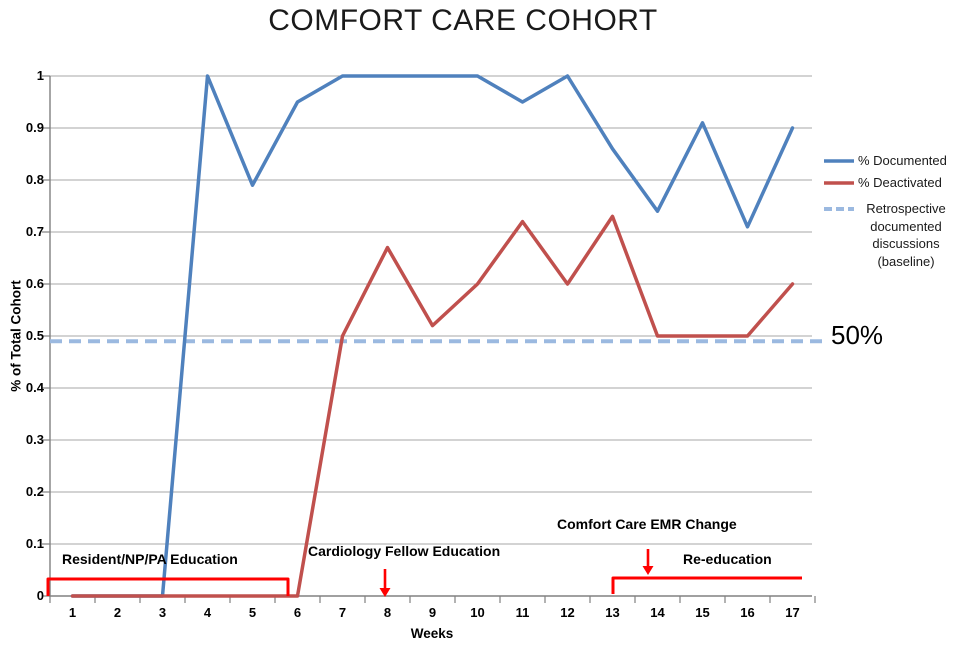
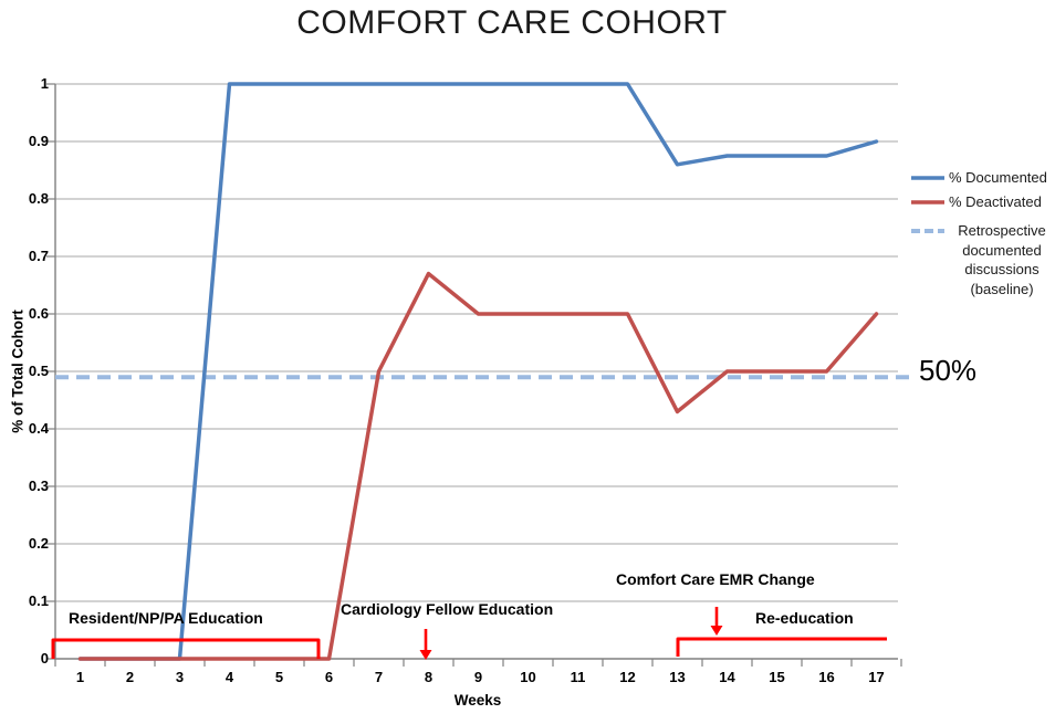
% Documented/5: 0.79 -> 1.00
% Documented/6: 0.95 -> 1.00
% Deactivated/9: 0.52 -> 0.60
% Documented/11: 0.95 -> 1.00
% Deactivated/11: 0.72 -> 0.60
% Deactivated/13: 0.73 -> 0.43
% Documented/14: 0.74 -> 0.88
% Documented/15: 0.91 -> 0.88
% Documented/16: 0.71 -> 0.88
